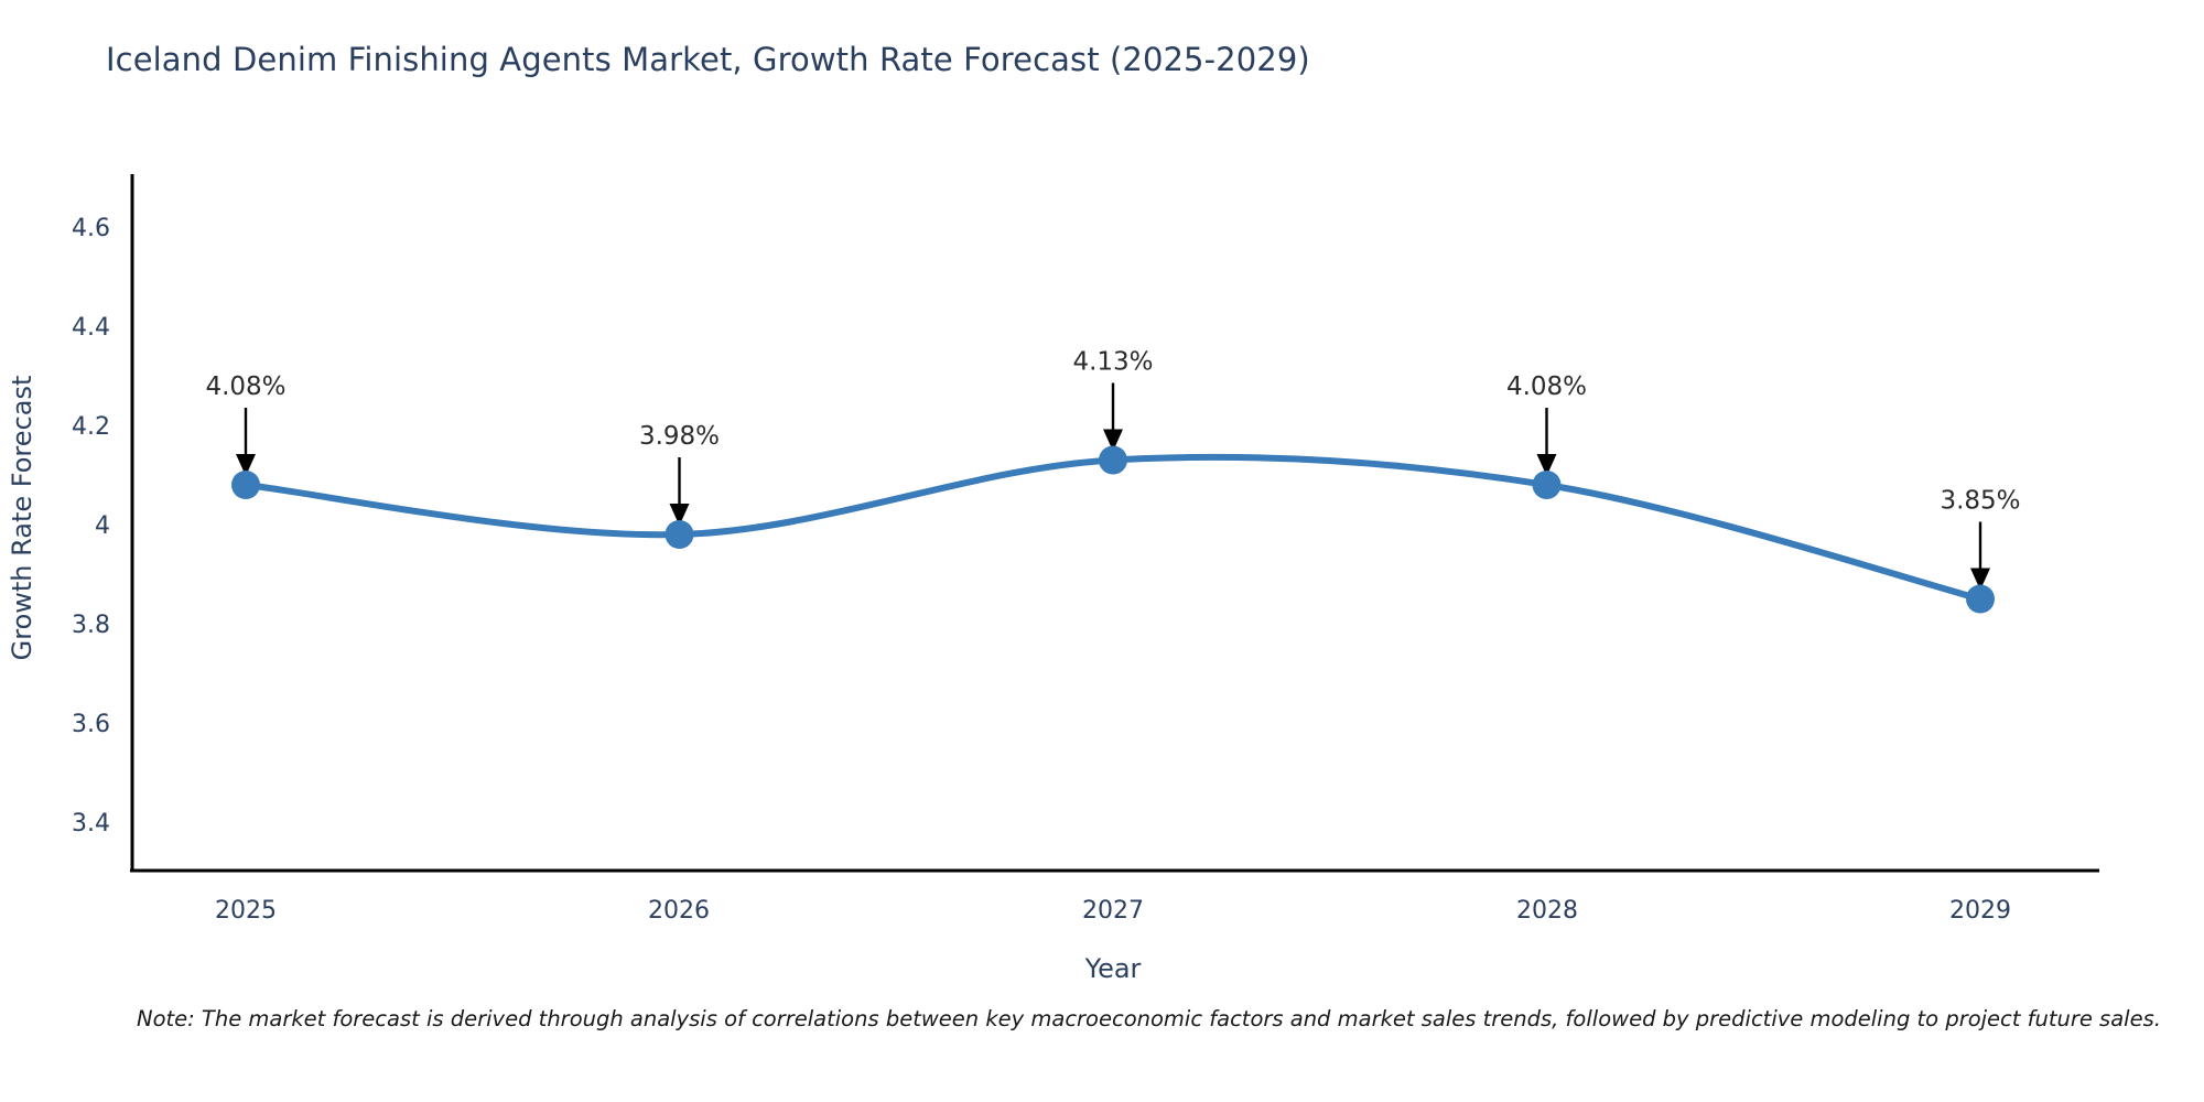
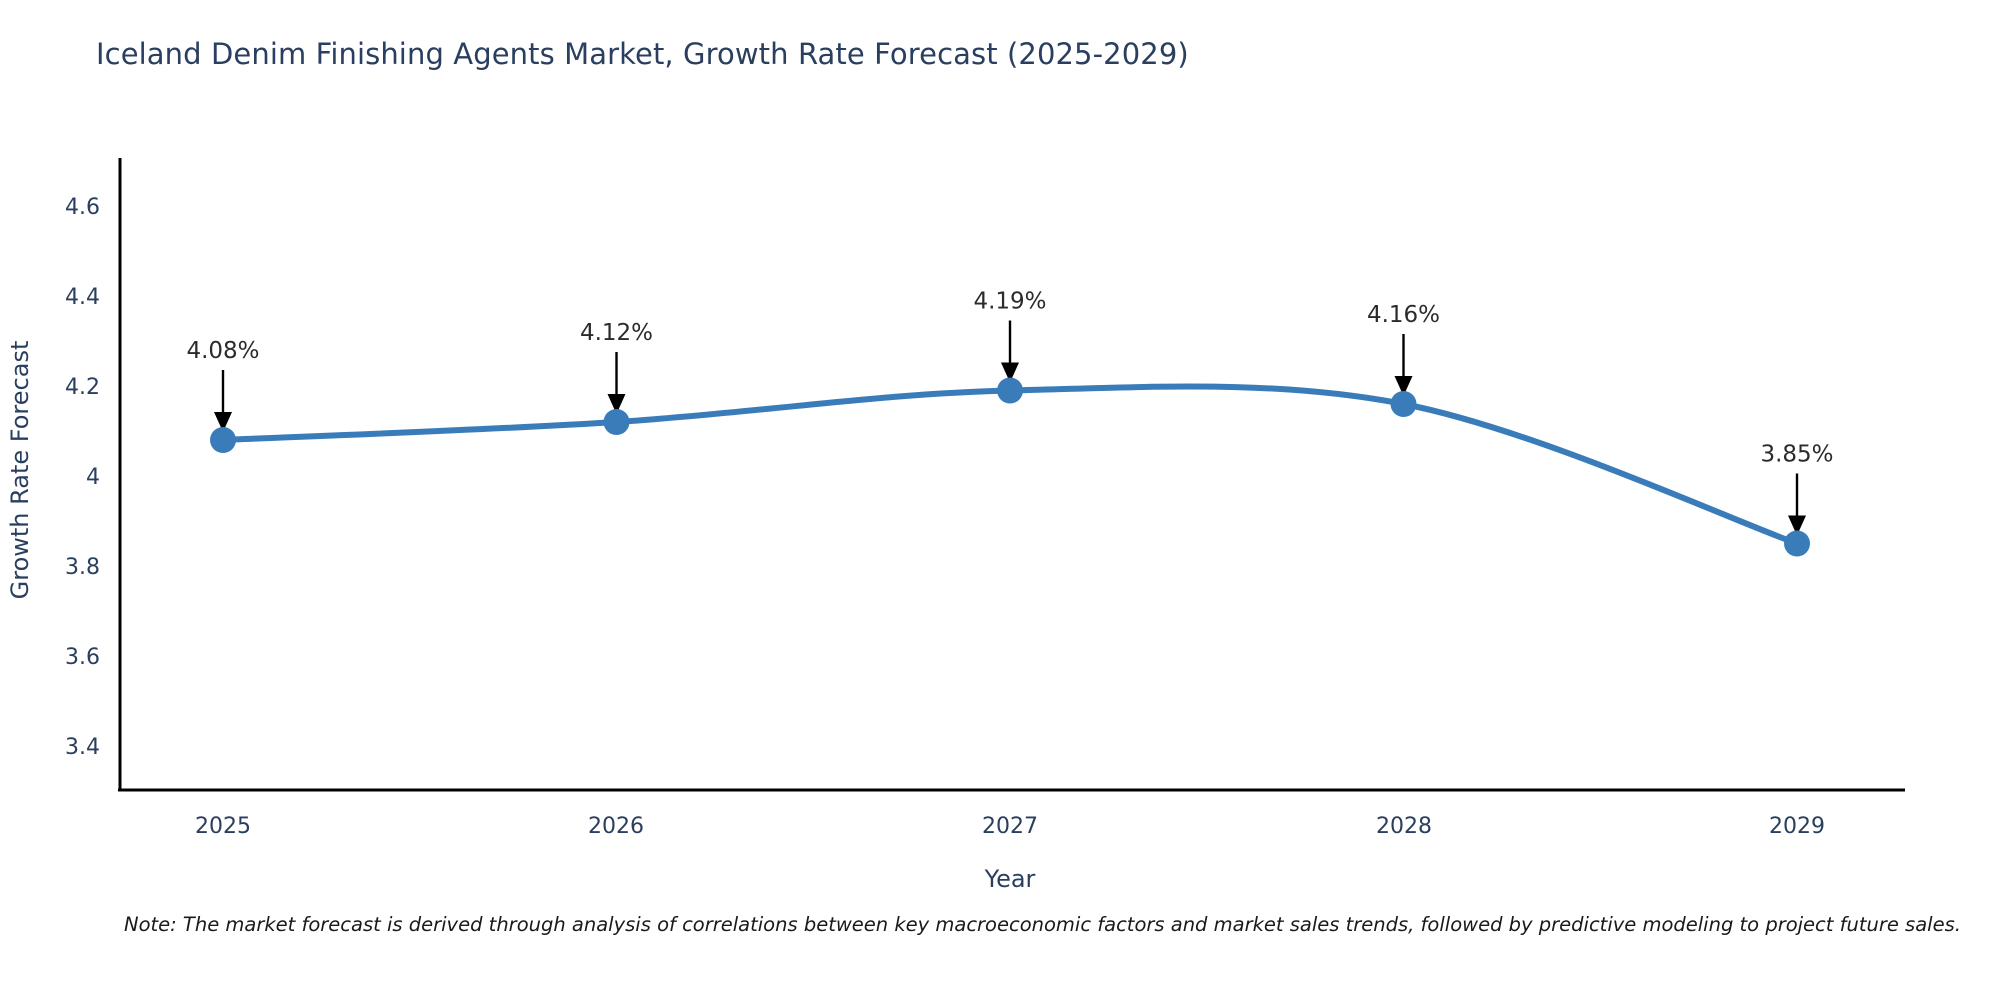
2026: 3.98% -> 4.12%
2027: 4.13% -> 4.19%
2028: 4.08% -> 4.16%
